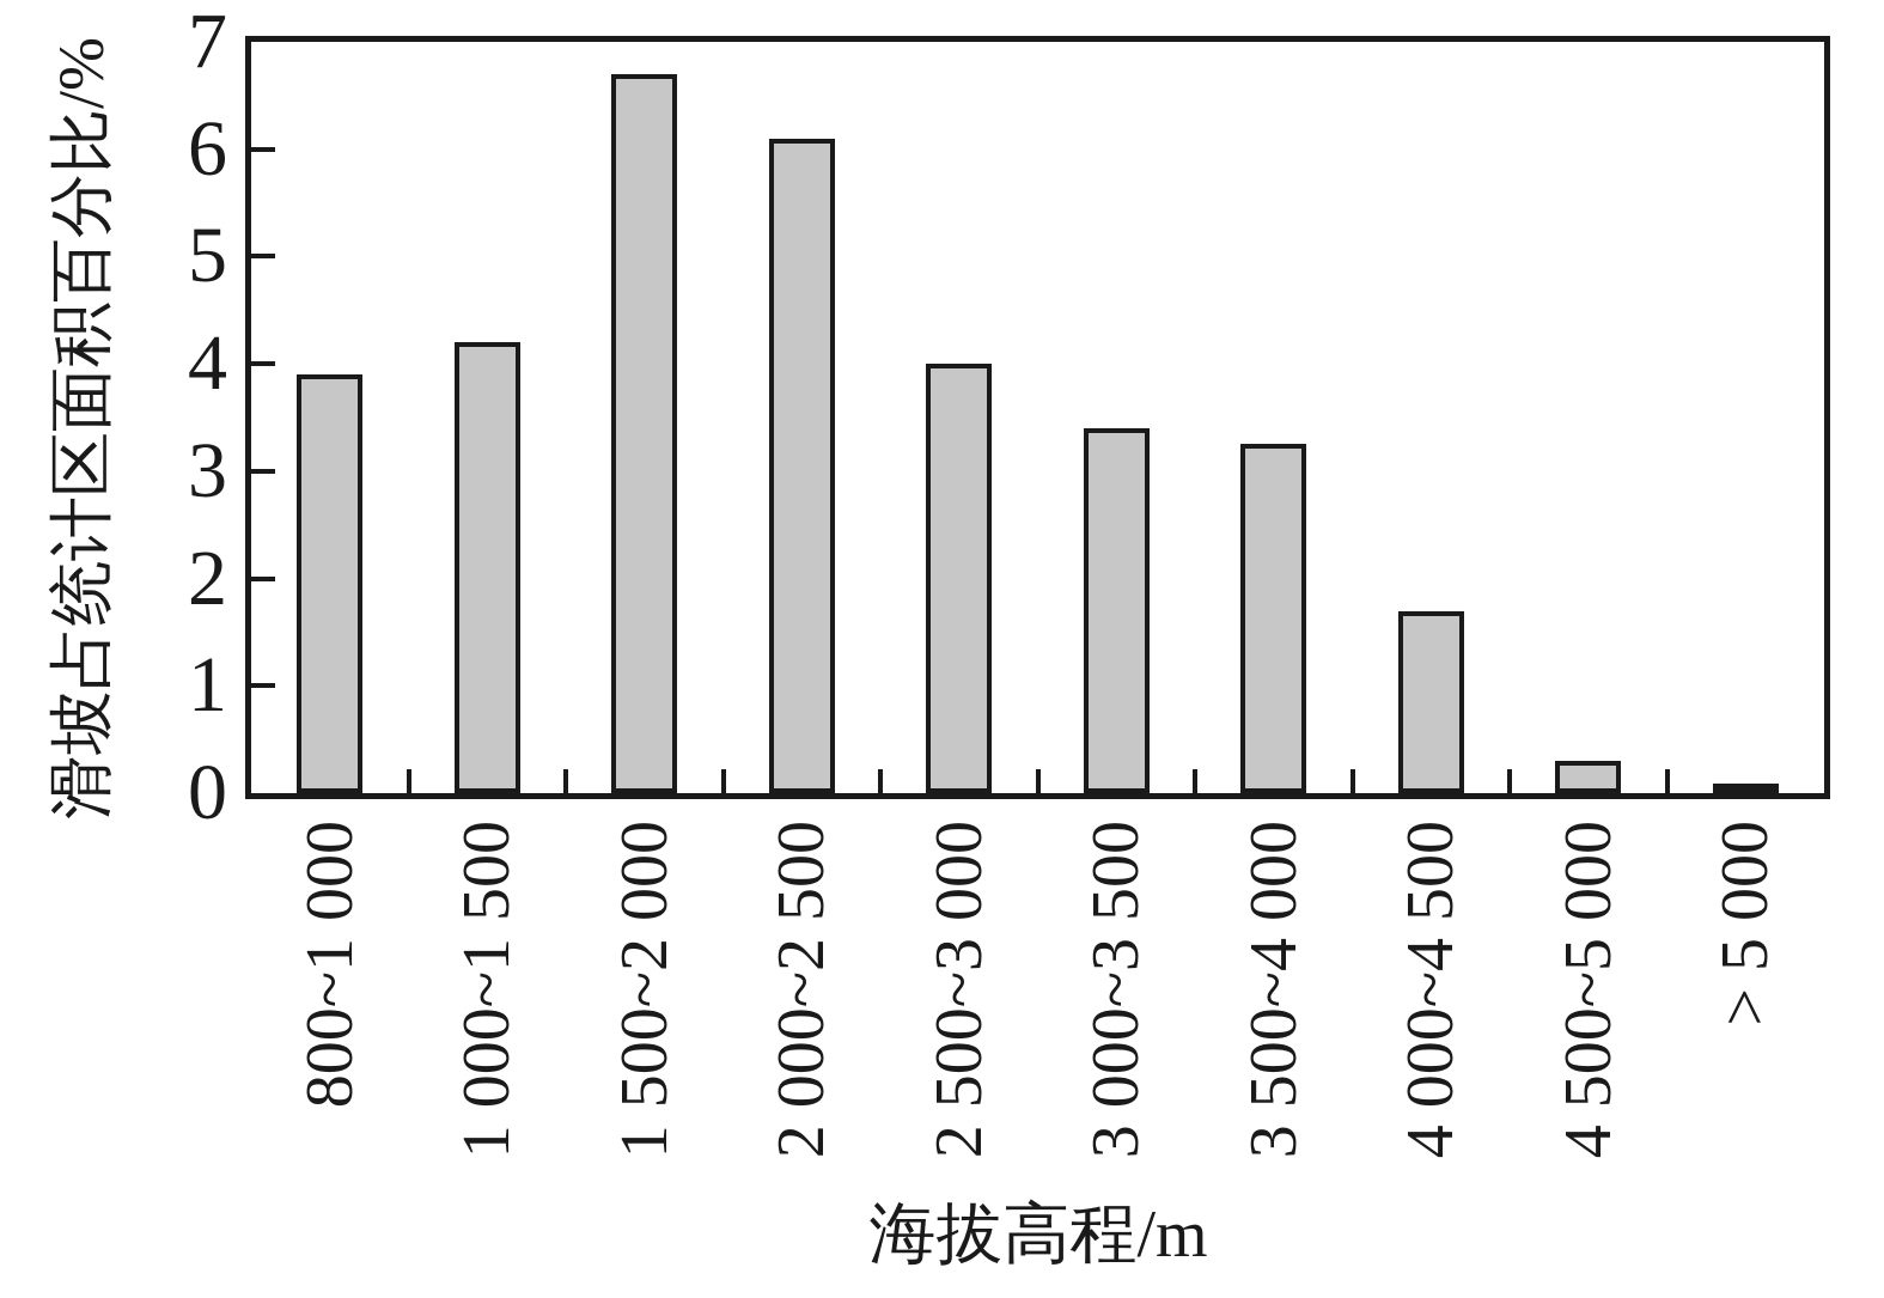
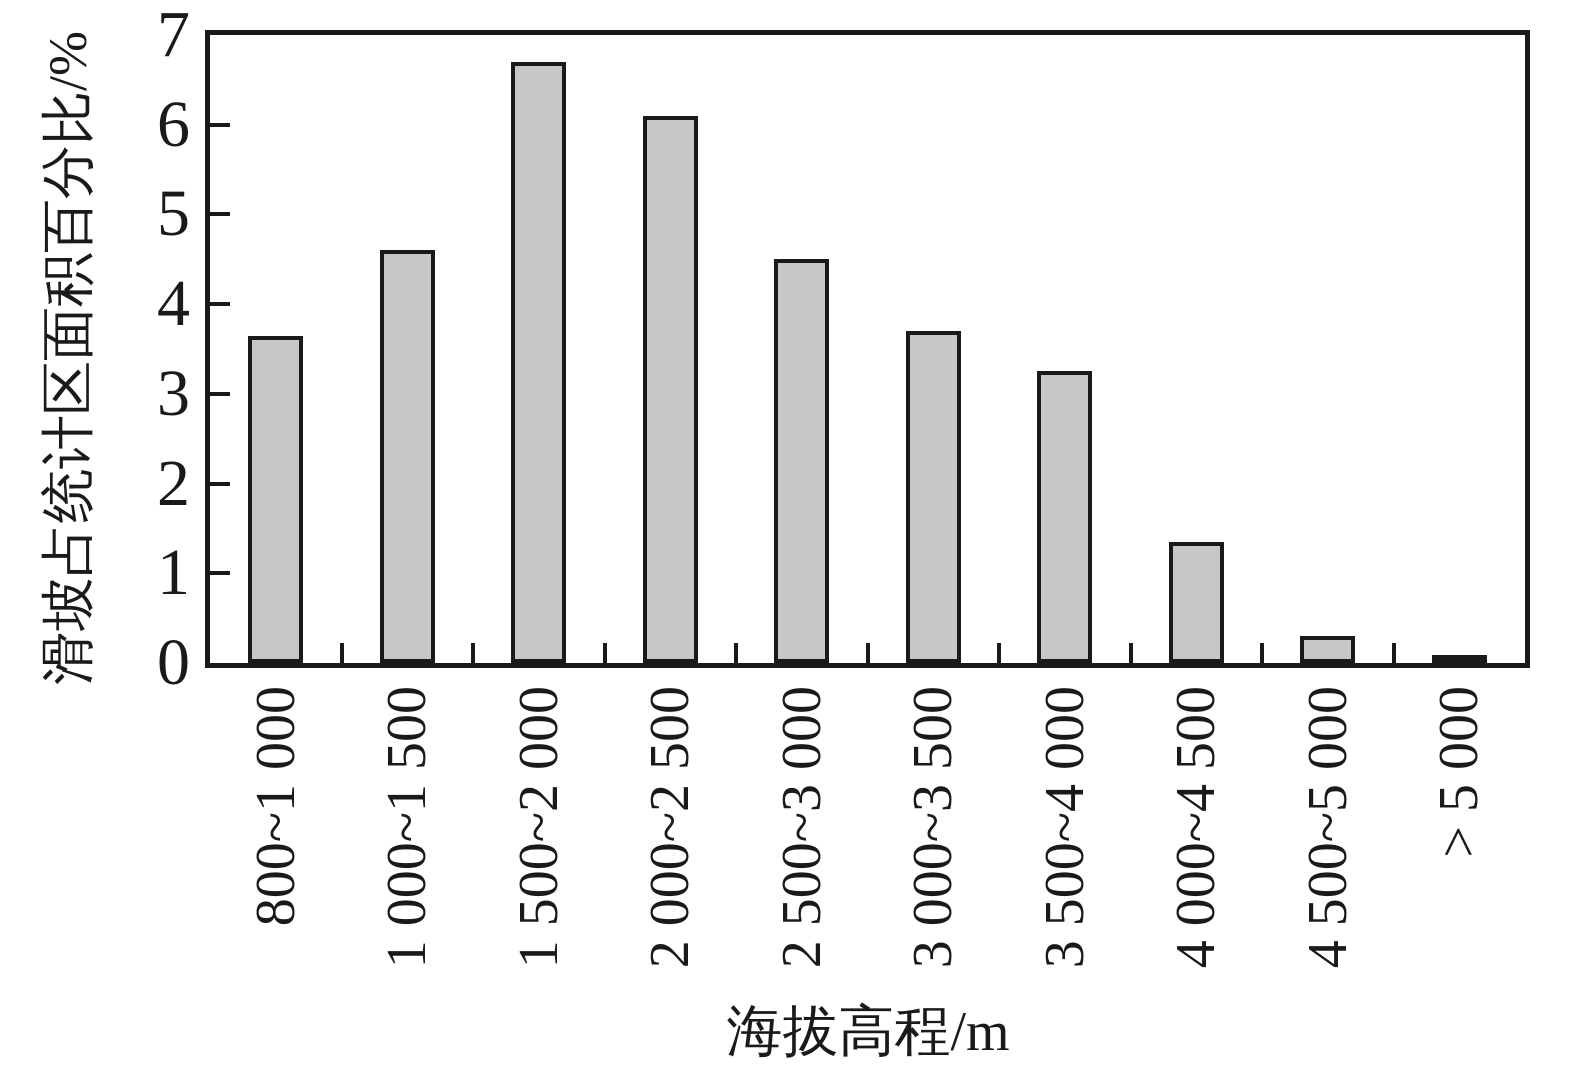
800~1 000: 3.9 -> 3.6
1 000~1 500: 4.2 -> 4.6
2 500~3 000: 4.0 -> 4.5
3 000~3 500: 3.4 -> 3.7
4 000~4 500: 1.7 -> 1.4
